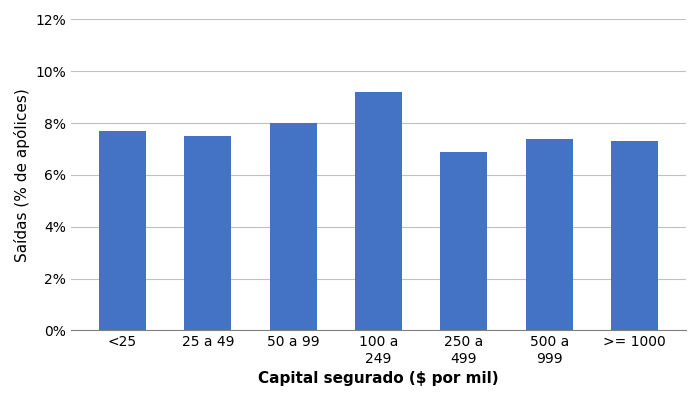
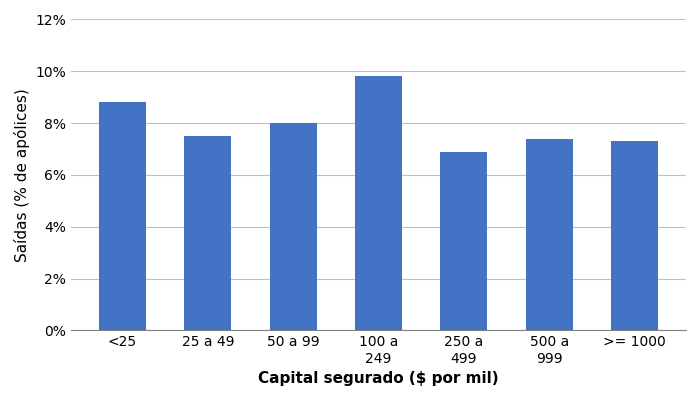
<25: 7.7% -> 8.8%
100 a 249: 9.2% -> 9.8%
